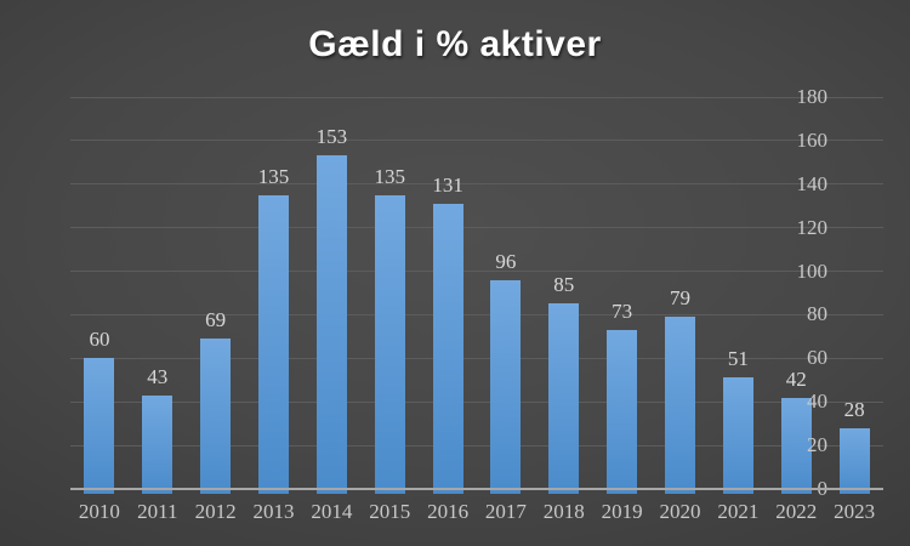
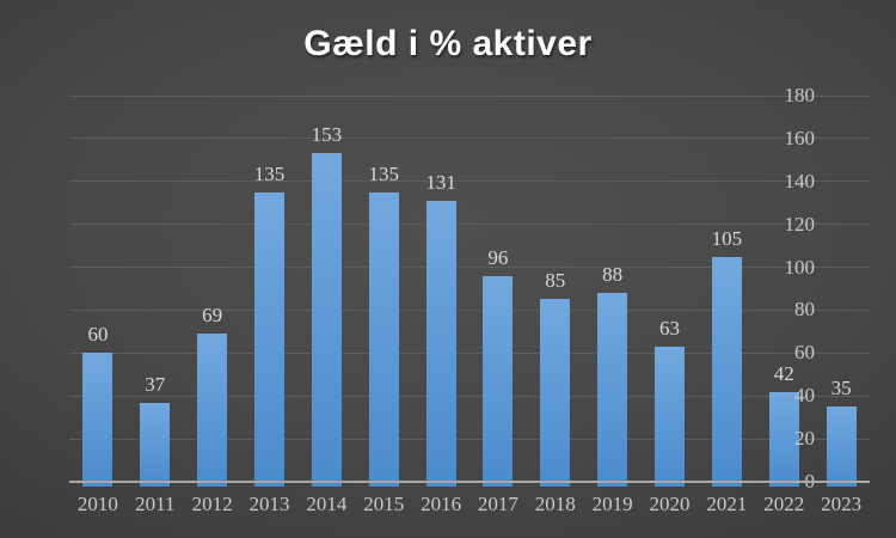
2011: 43 -> 37
2019: 73 -> 88
2020: 79 -> 63
2021: 51 -> 105
2023: 28 -> 35
